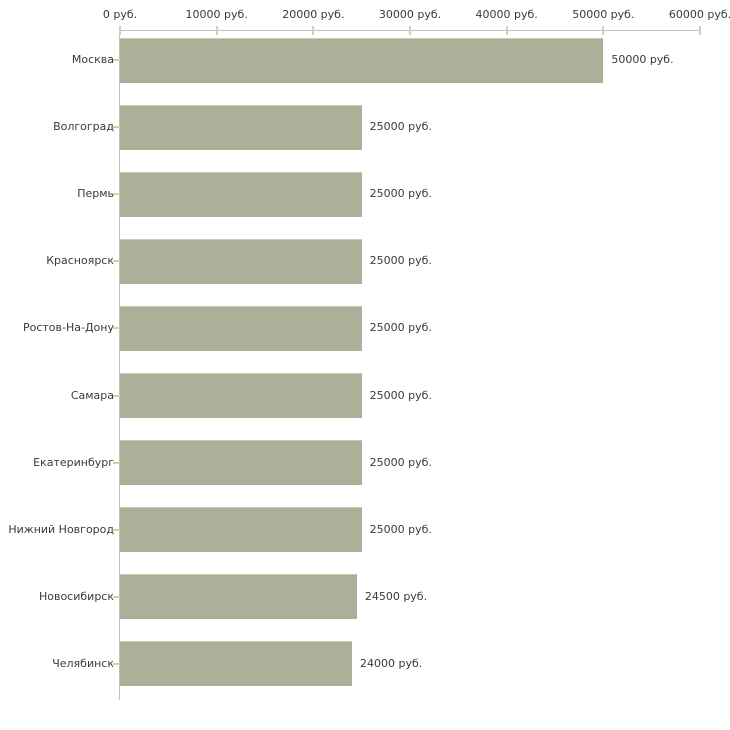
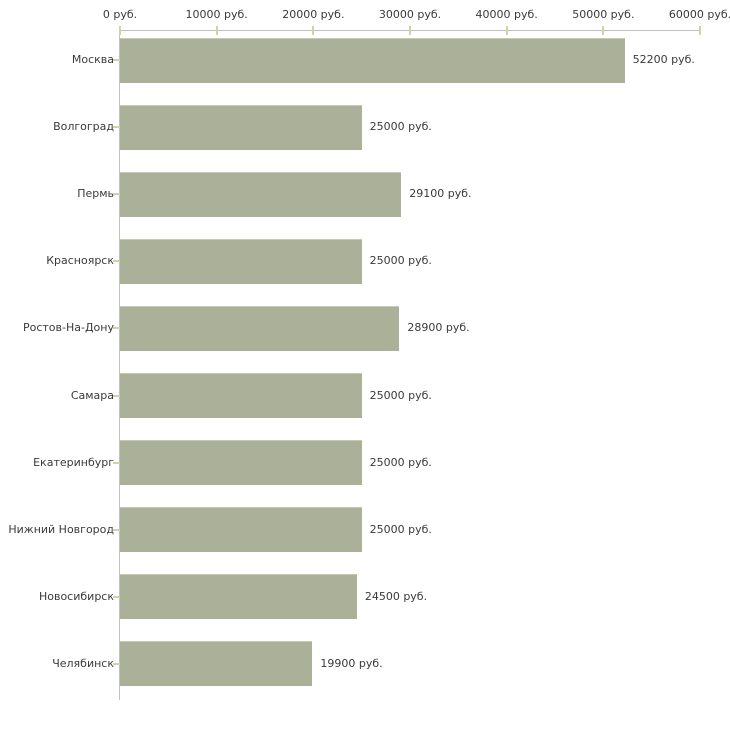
Москва: 50000 -> 52200
Пермь: 25000 -> 29100
Ростов-На-Дону: 25000 -> 28900
Челябинск: 24000 -> 19900
